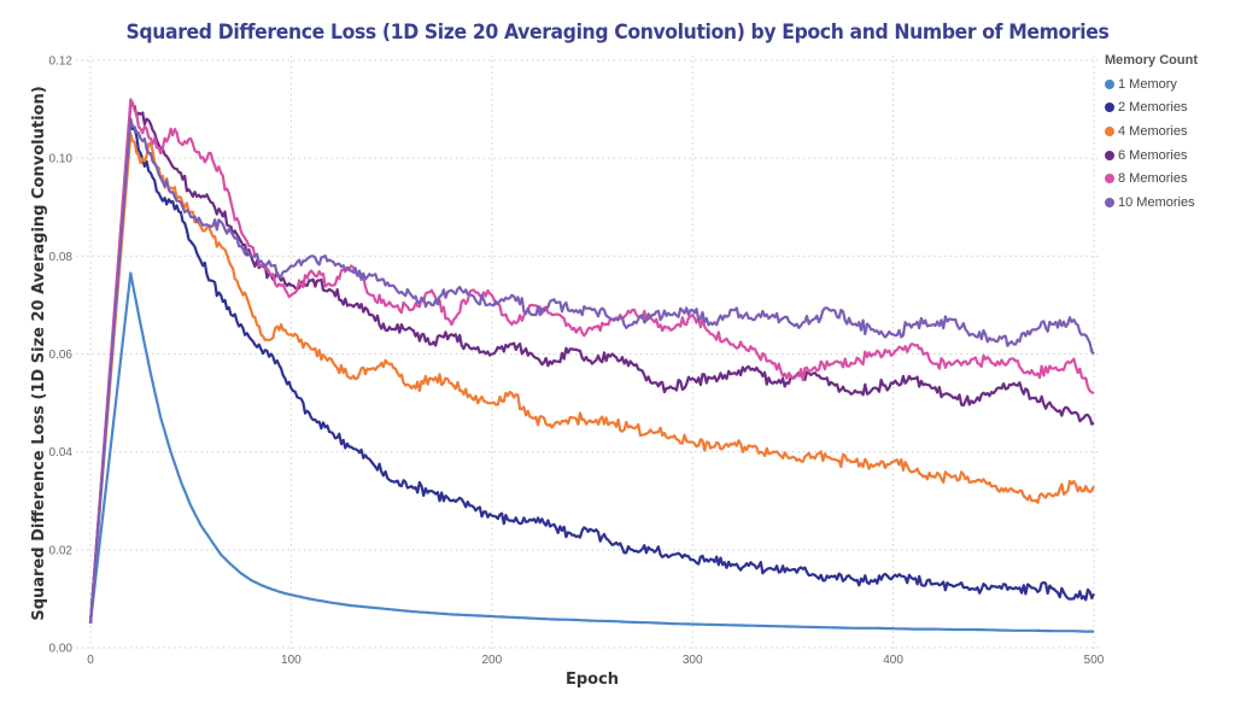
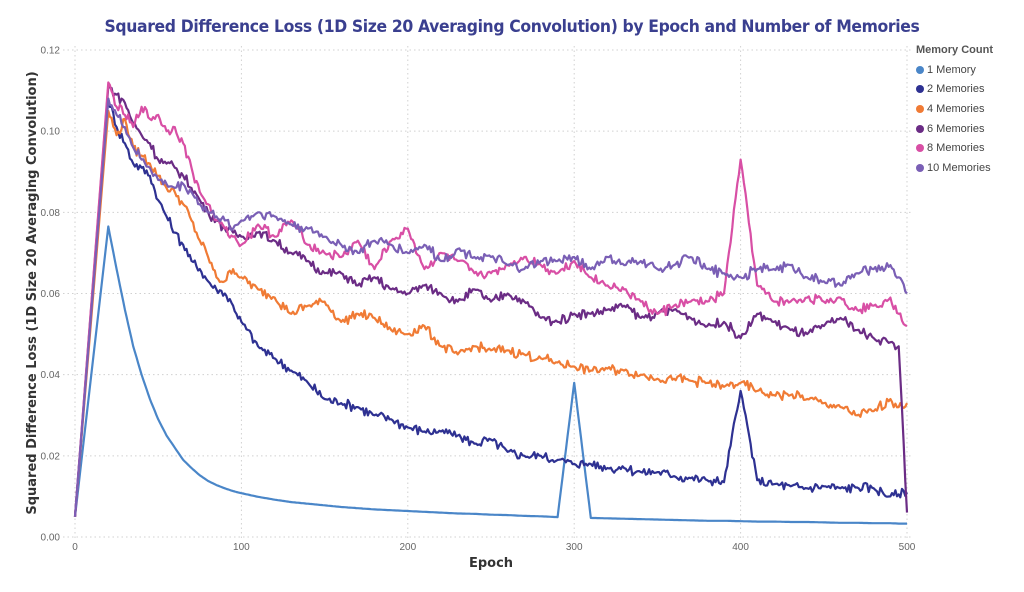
8 Memories/200: 0.072 -> 0.076
1 Memory/300: 0.005 -> 0.038
2 Memories/400: 0.015 -> 0.036
6 Memories/400: 0.054 -> 0.049
8 Memories/400: 0.060 -> 0.093
6 Memories/500: 0.046 -> 0.006
